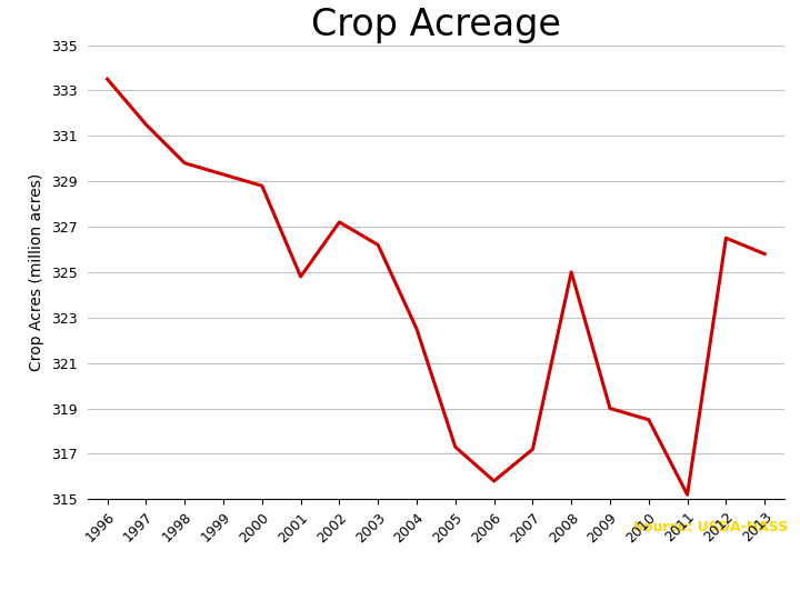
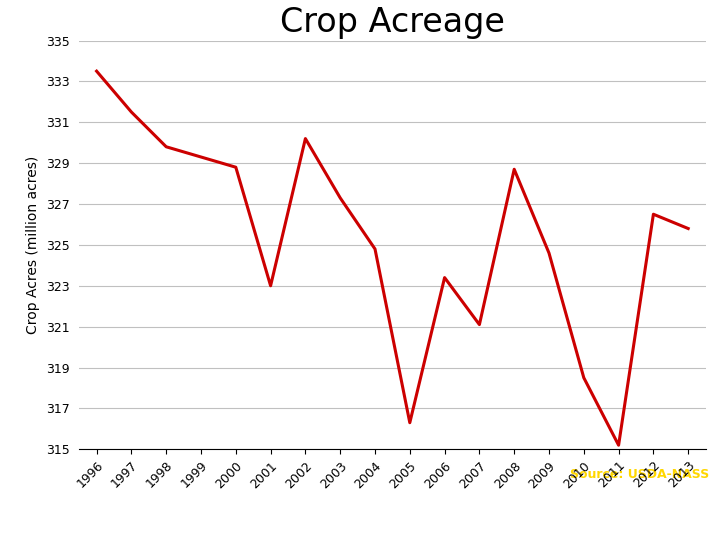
2001: 324.8 -> 323.0
2002: 327.2 -> 330.2
2003: 326.2 -> 327.3
2004: 322.5 -> 324.8
2005: 317.3 -> 316.3
2006: 315.8 -> 323.4
2007: 317.2 -> 321.1
2008: 325.0 -> 328.7
2009: 319.0 -> 324.6
